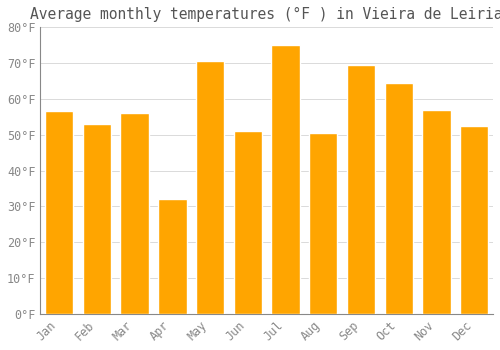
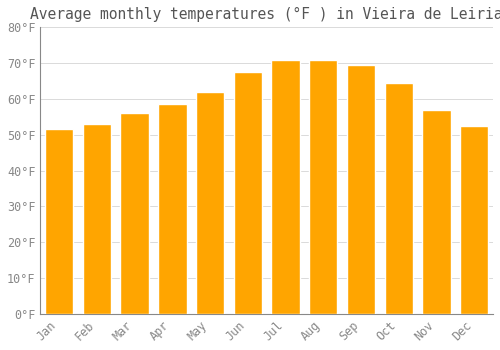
Jan: 56.5°F -> 51.5°F
Apr: 32.0°F -> 58.5°F
May: 70.5°F -> 62.0°F
Jun: 51.0°F -> 67.5°F
Jul: 75.0°F -> 71.0°F
Aug: 50.5°F -> 71.0°F
